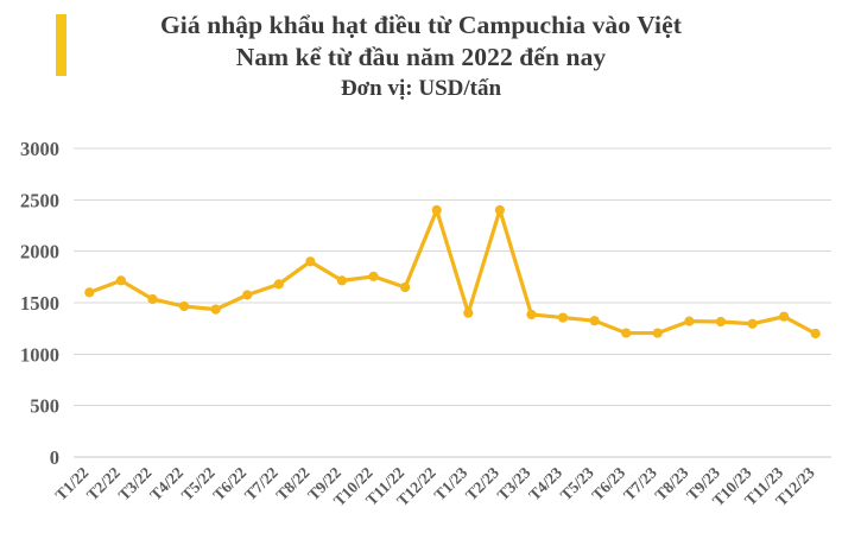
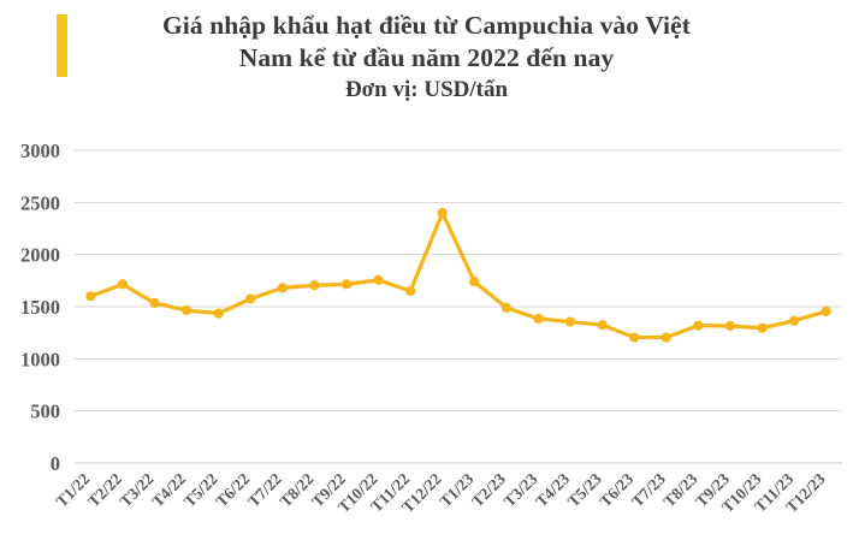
T8/22: 1900 -> 1700
T1/23: 1400 -> 1700
T2/23: 2400 -> 1500
T12/23: 1200 -> 1500
